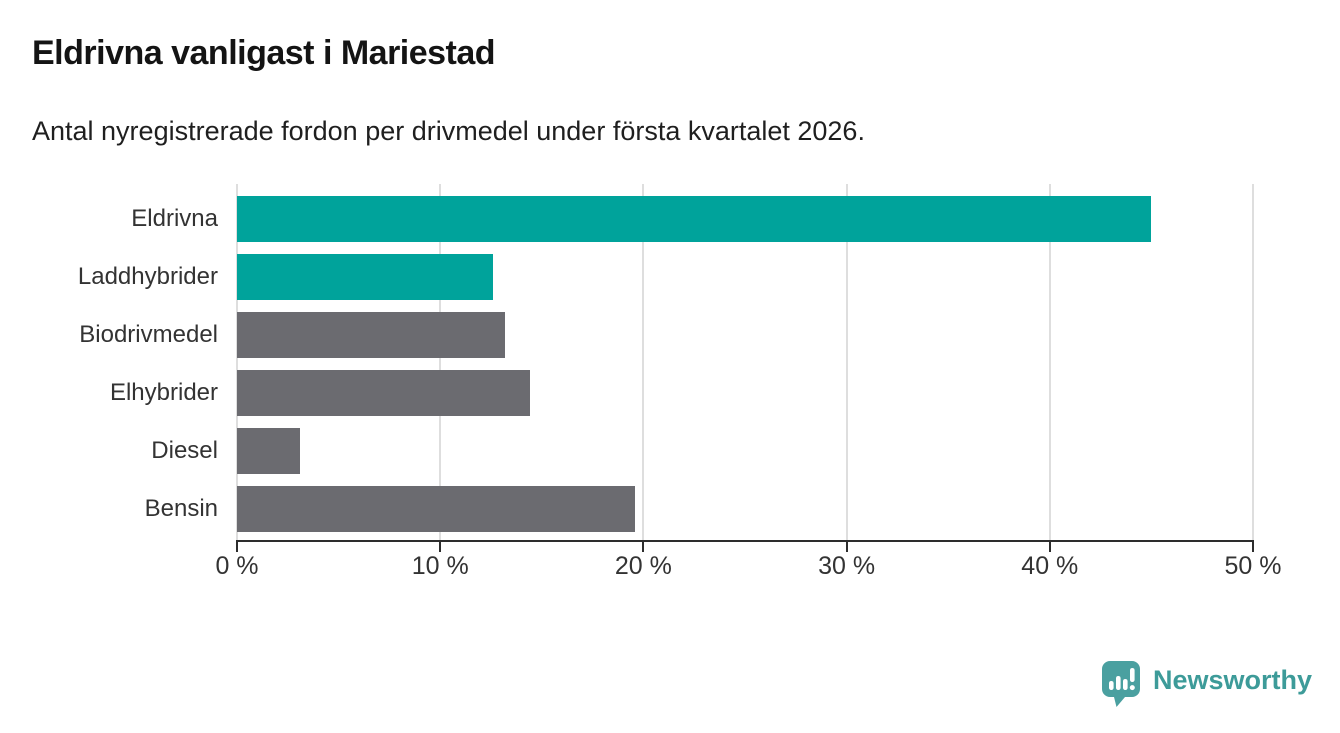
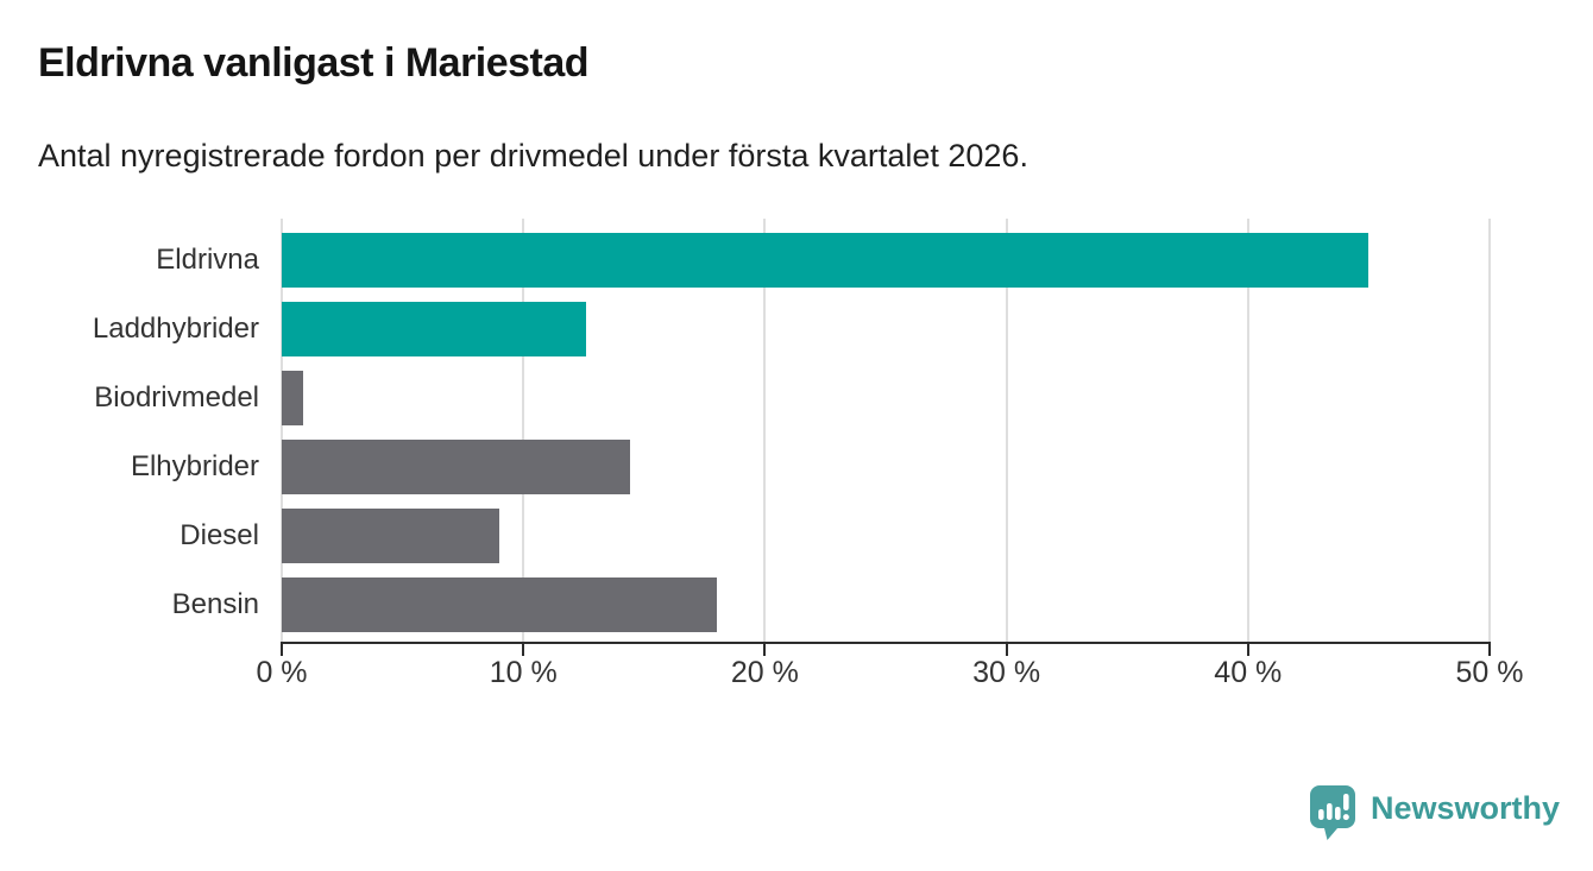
Biodrivmedel: 13.2% -> 0.9%
Diesel: 3.1% -> 9.0%
Bensin: 19.6% -> 18.0%
